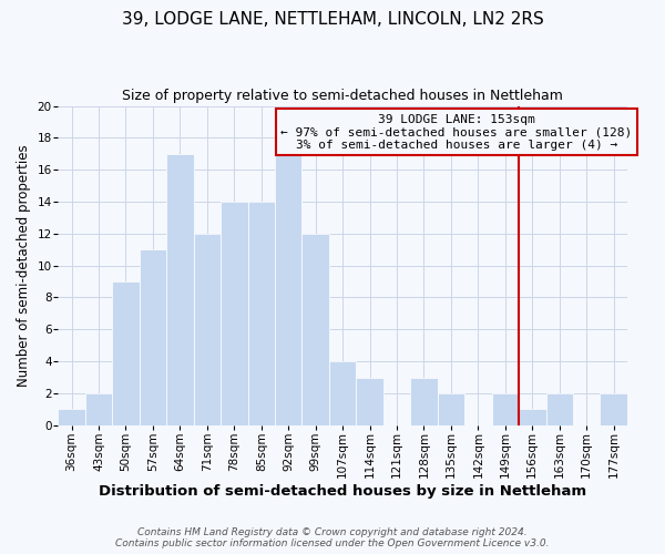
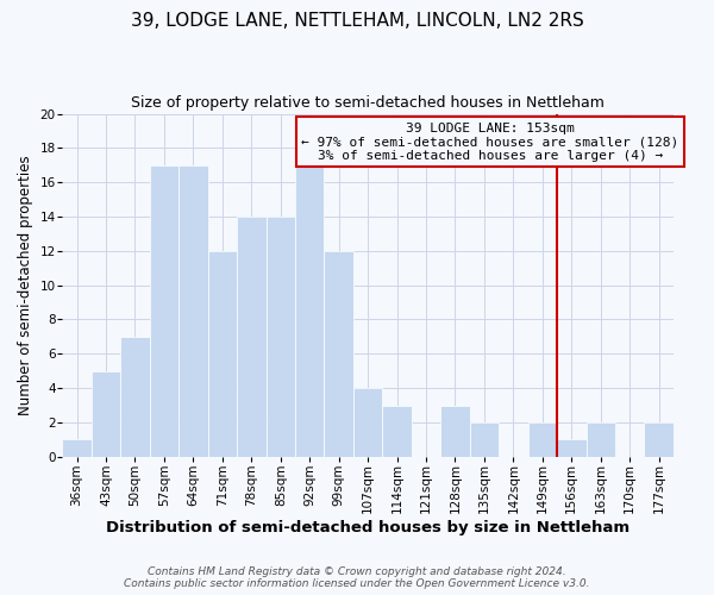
43sqm: 2 -> 5
50sqm: 9 -> 7
57sqm: 11 -> 17
